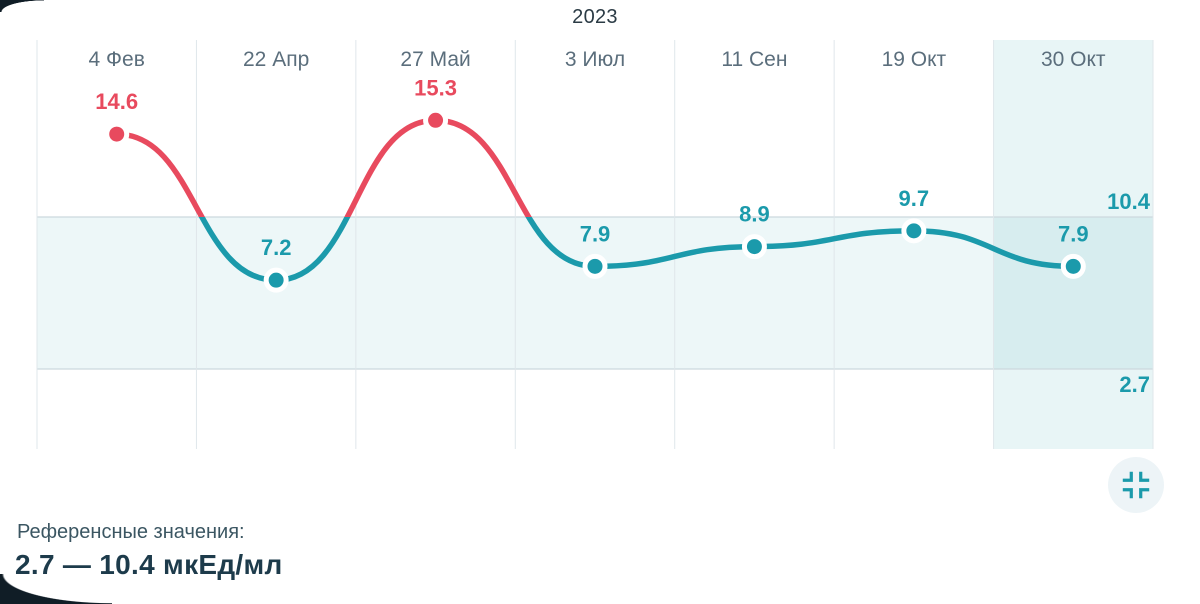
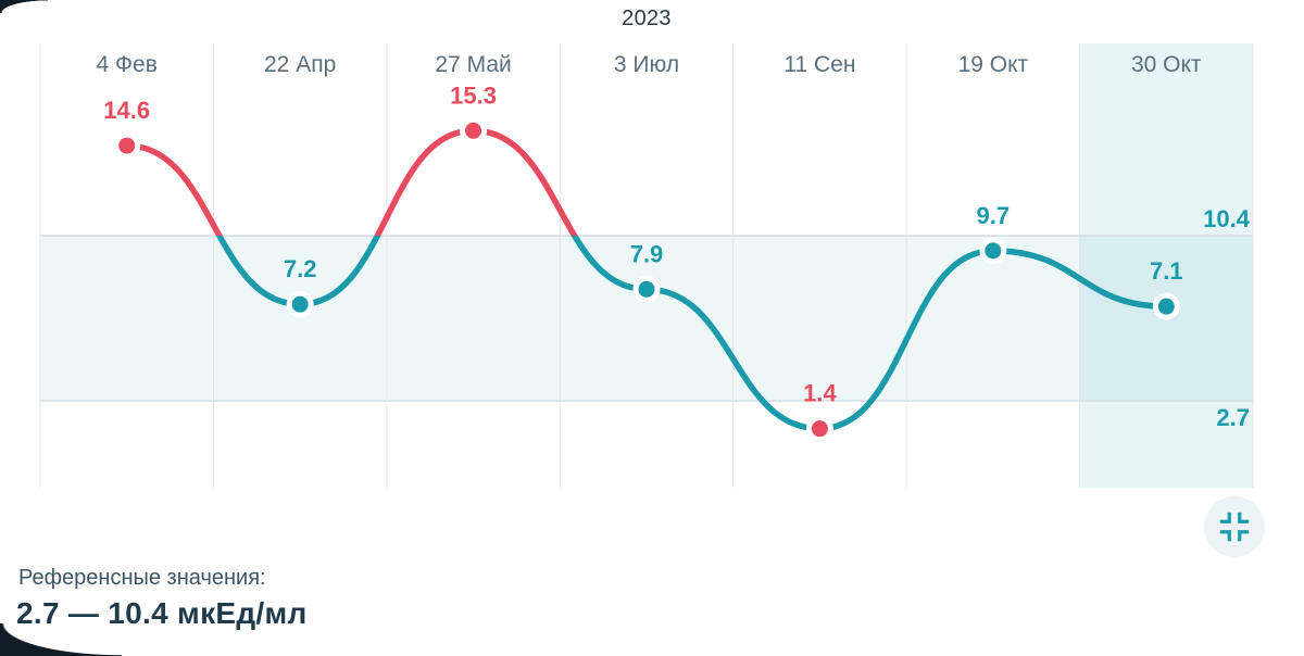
11 Сен: 8.9 -> 1.4
30 Окт: 7.9 -> 7.1
